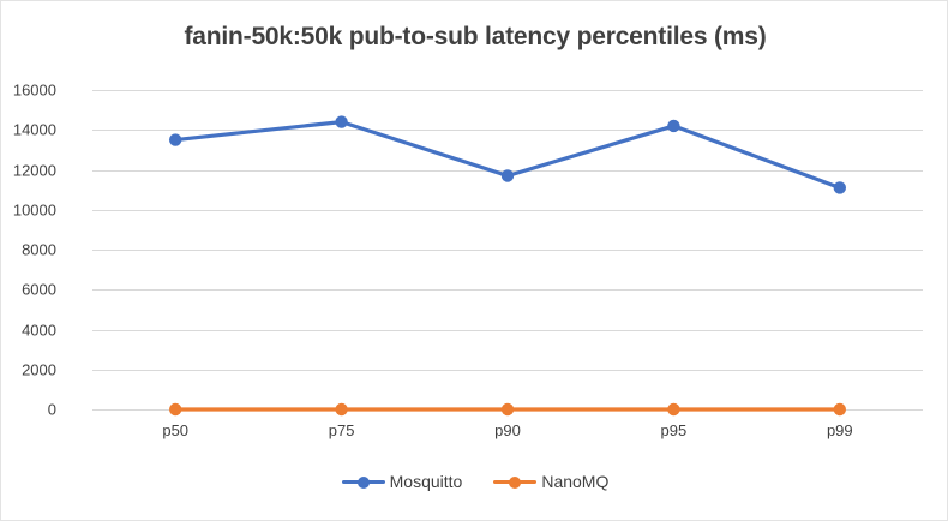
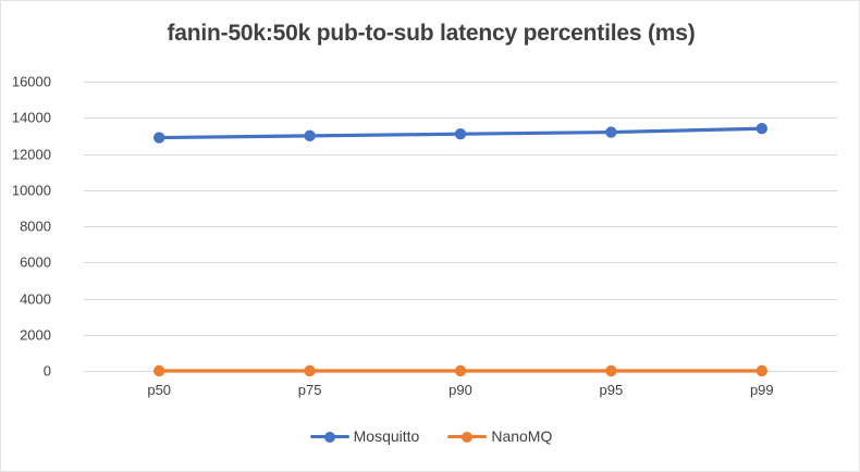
Mosquitto/p50: 13500 -> 12900
Mosquitto/p75: 14400 -> 13000
Mosquitto/p90: 11700 -> 13100
Mosquitto/p95: 14200 -> 13200
Mosquitto/p99: 11100 -> 13400
